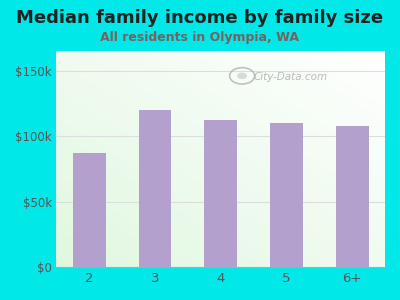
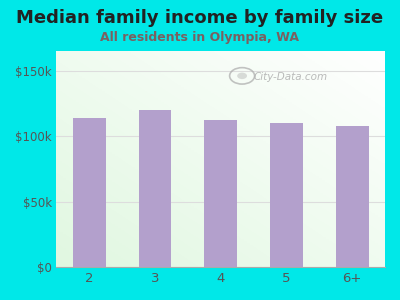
2: $87k -> $114k
